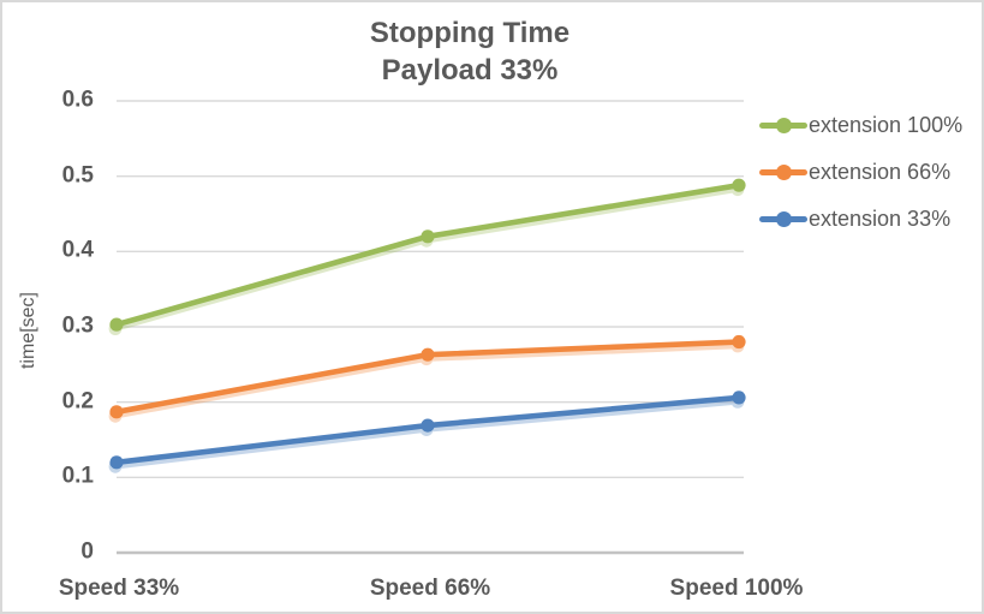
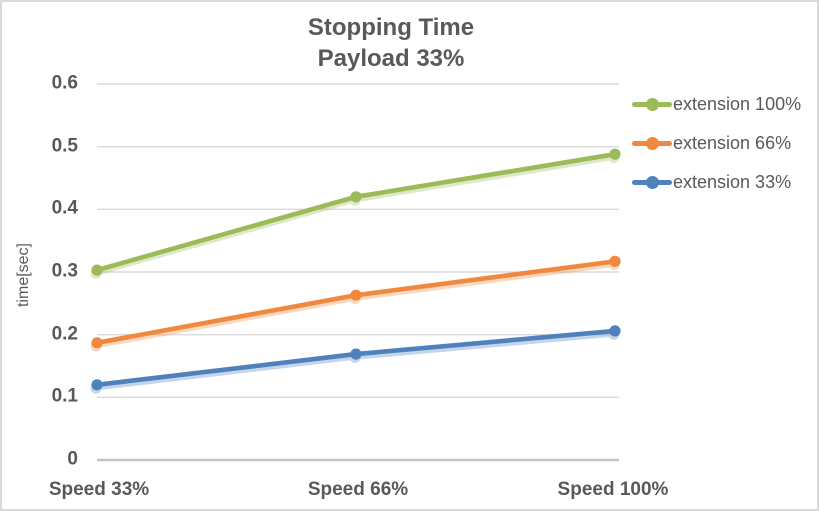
extension 66%/Speed 100%: 0.28 -> 0.32
